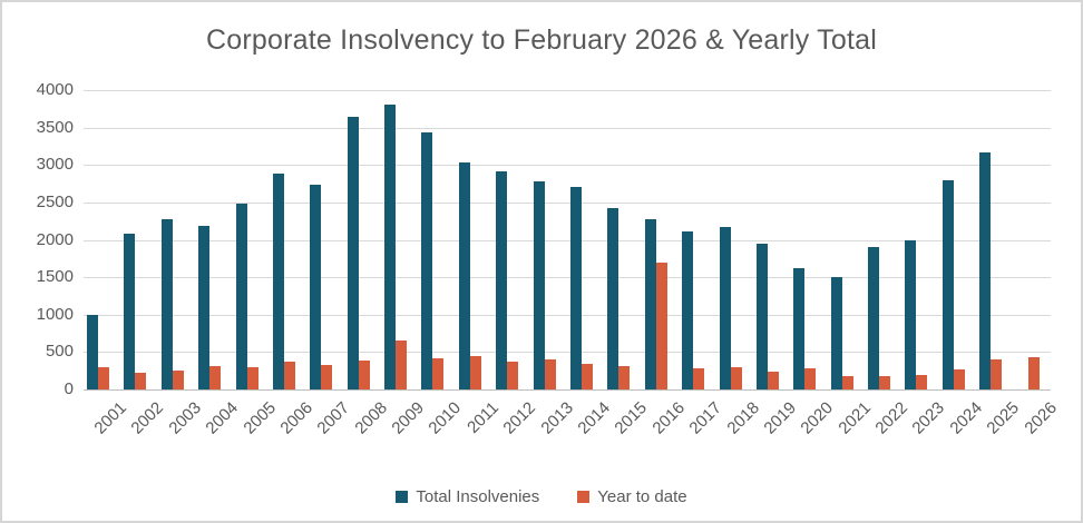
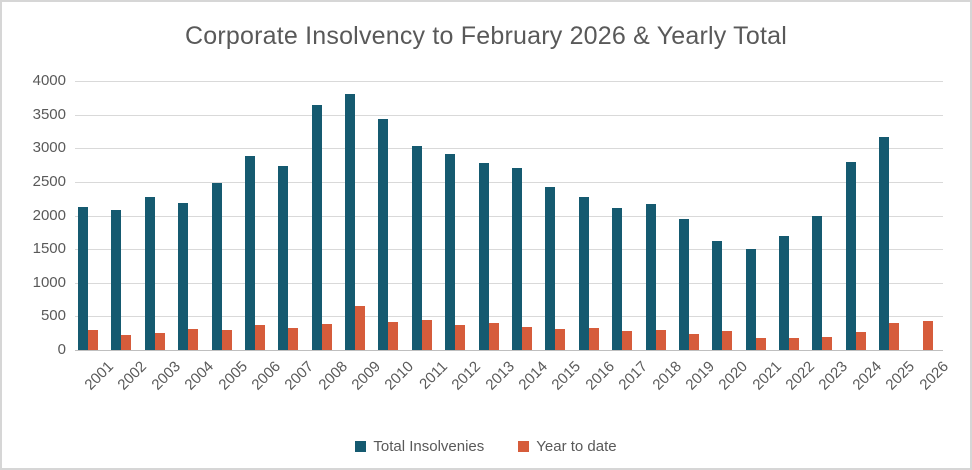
Total Insolvenies/2001: 1000 -> 2100
Year to date/2016: 1700 -> 300
Total Insolvenies/2022: 1900 -> 1700
